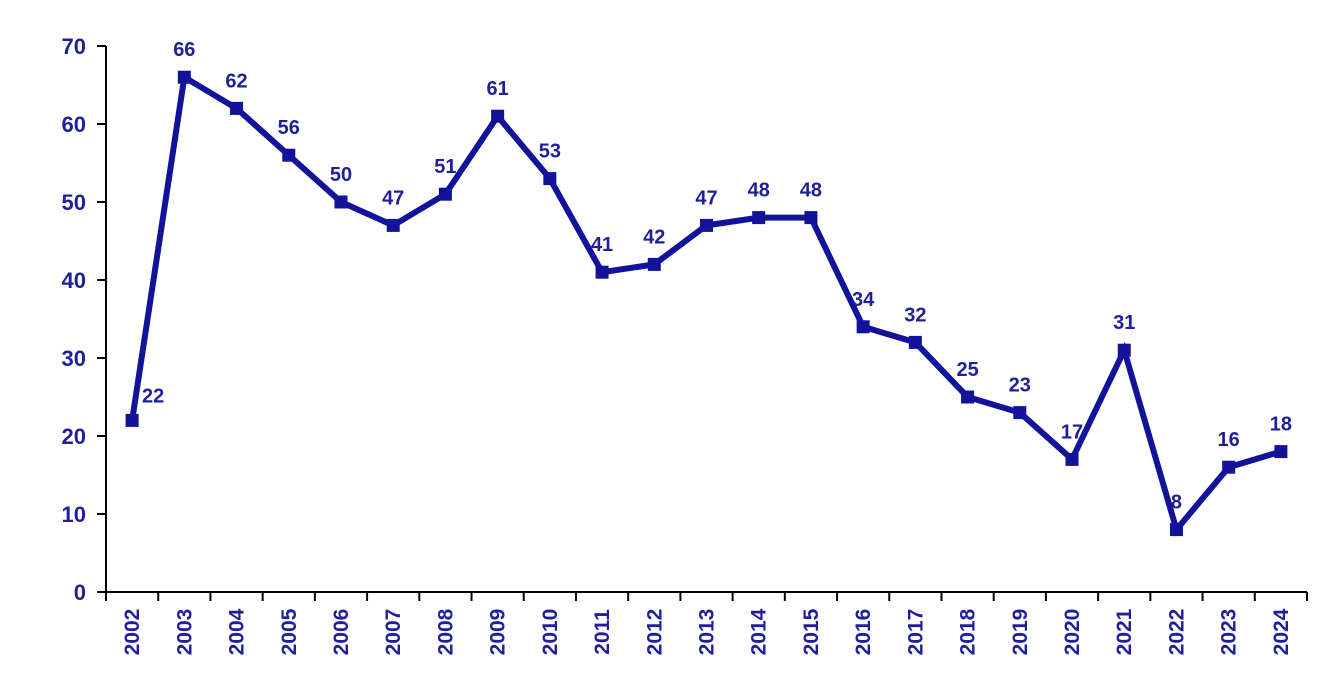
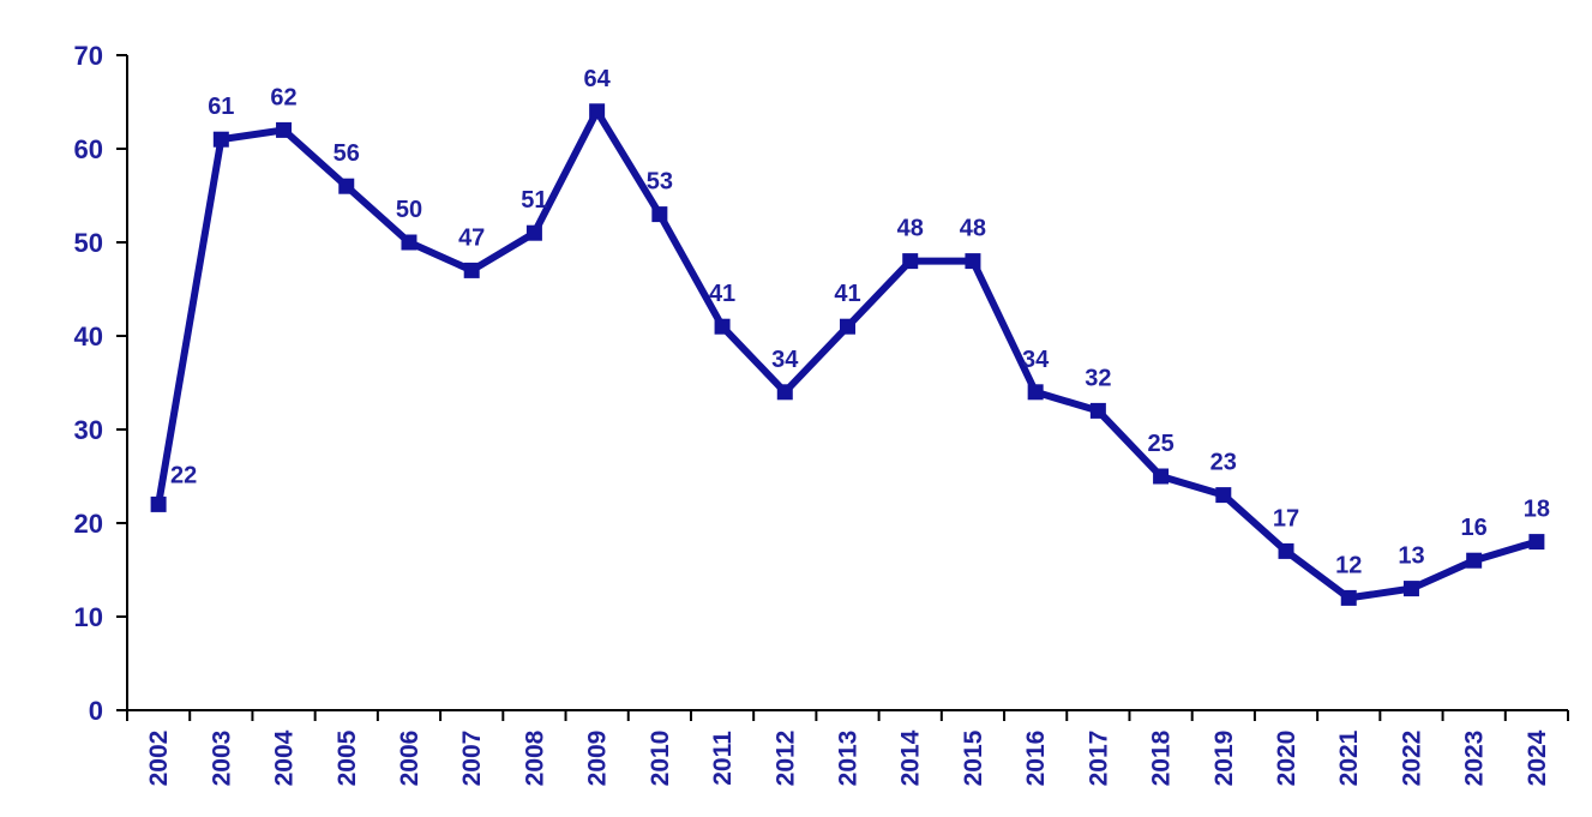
2003: 66 -> 61
2009: 61 -> 64
2012: 42 -> 34
2013: 47 -> 41
2021: 31 -> 12
2022: 8 -> 13
